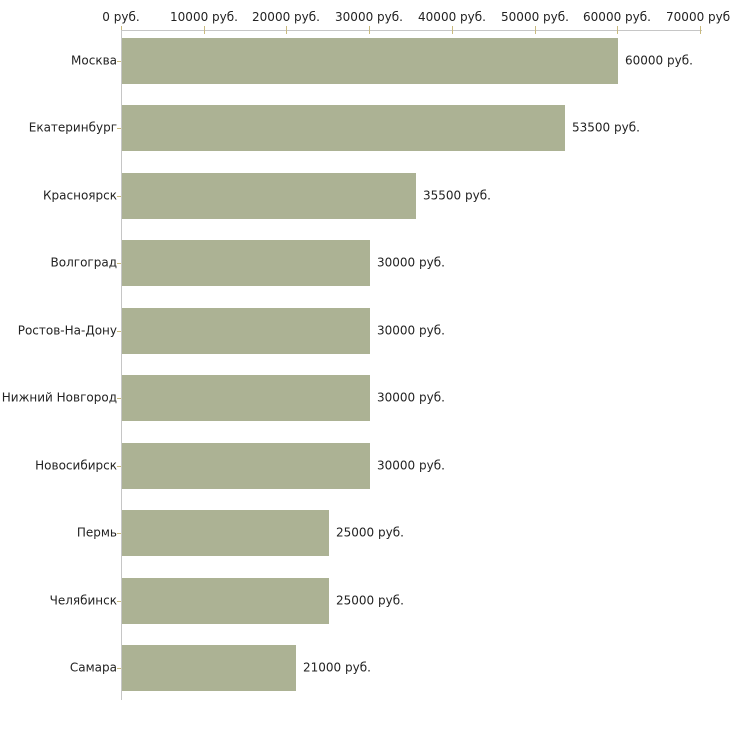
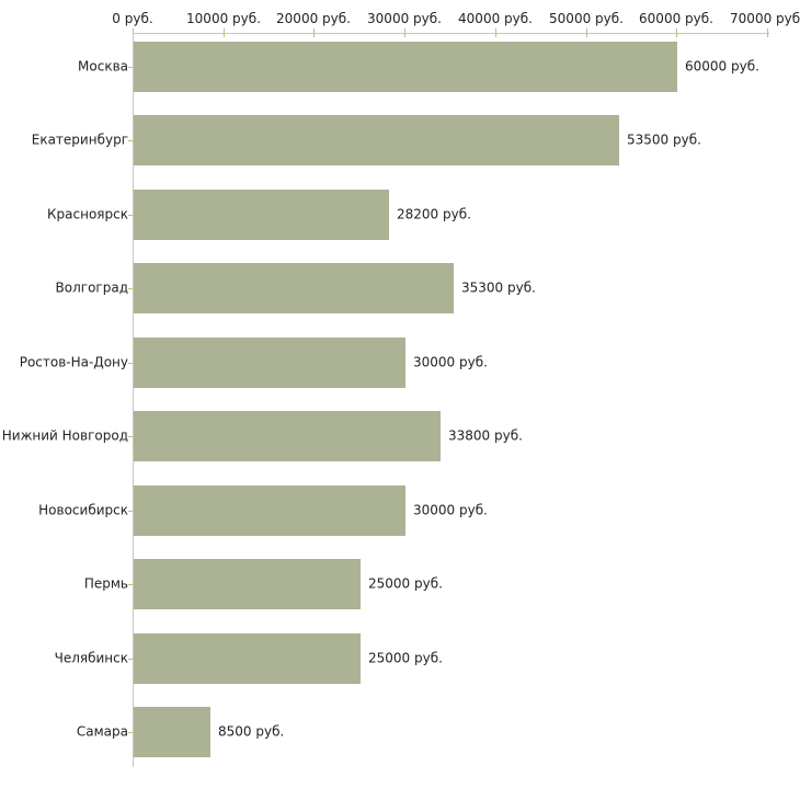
Красноярск: 35500 -> 28200
Волгоград: 30000 -> 35300
Нижний Новгород: 30000 -> 33800
Самара: 21000 -> 8500
